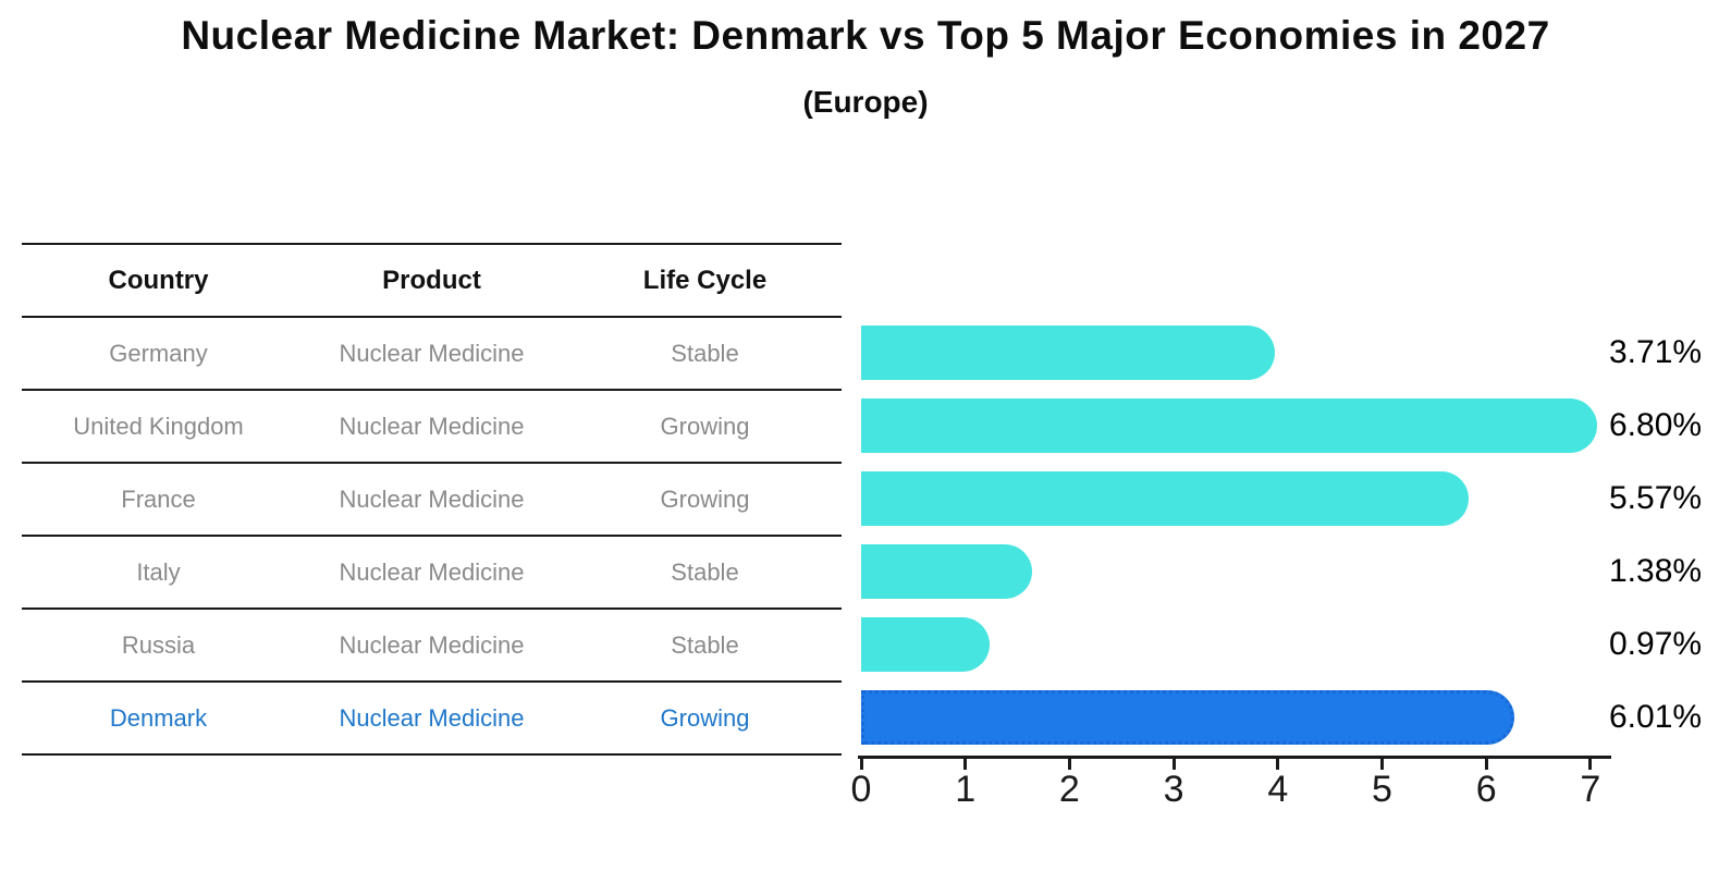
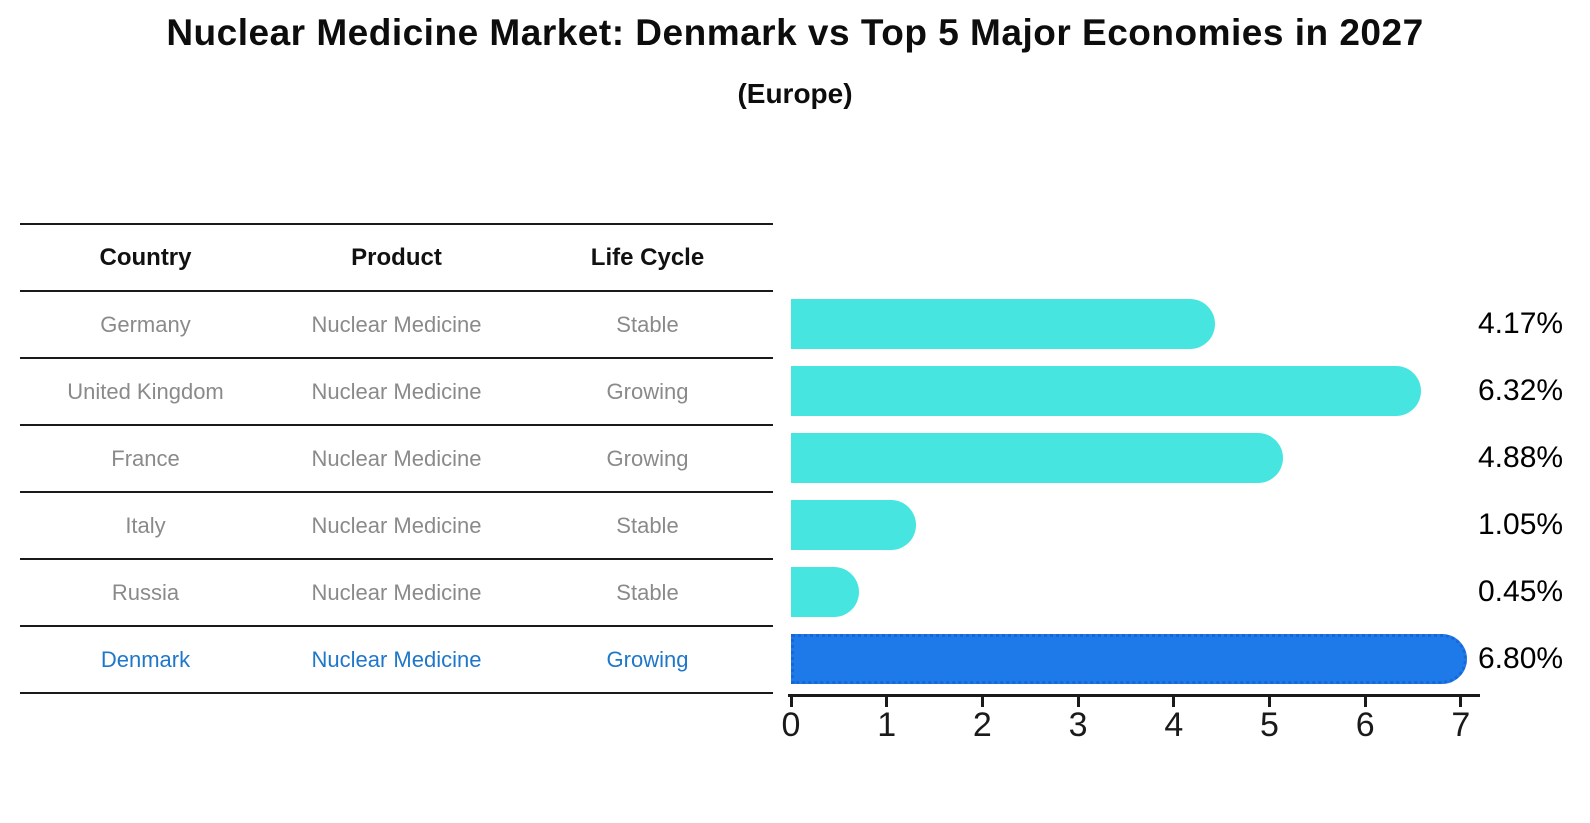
Germany: 3.71% -> 4.17%
United Kingdom: 6.80% -> 6.32%
France: 5.57% -> 4.88%
Italy: 1.38% -> 1.05%
Russia: 0.97% -> 0.45%
Denmark: 6.01% -> 6.80%
